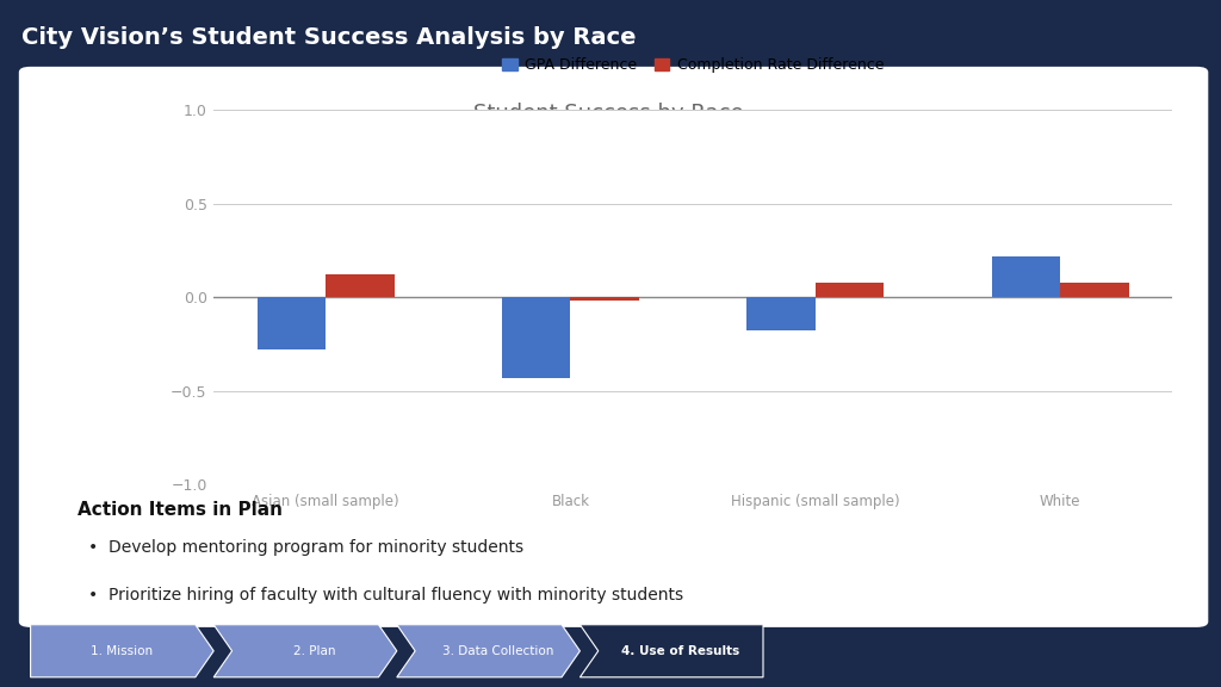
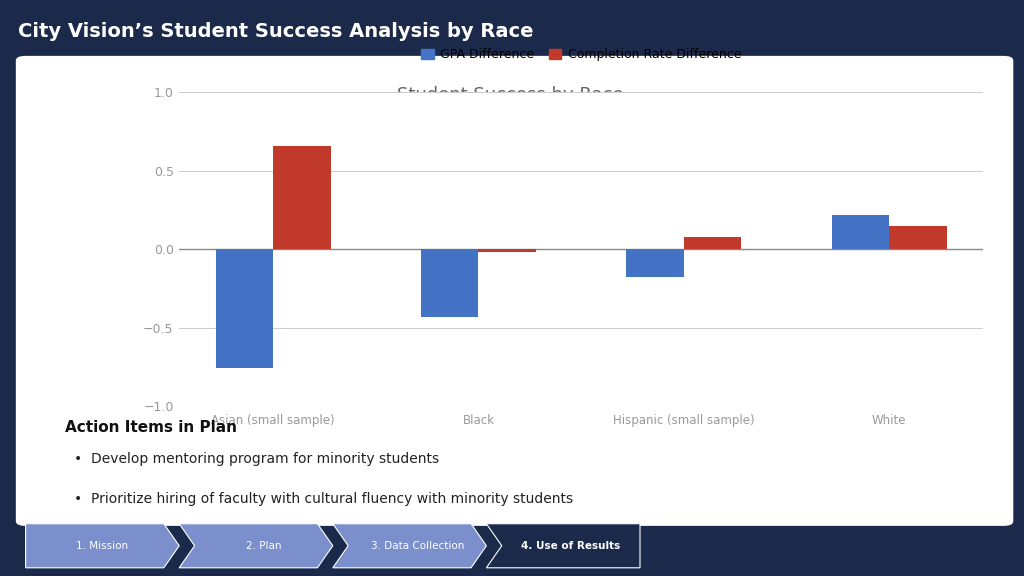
GPA Difference/Asian (small sample): -0.28 -> -0.76
Completion Rate Difference/Asian (small sample): 0.12 -> 0.66
Completion Rate Difference/White: 0.08 -> 0.15
